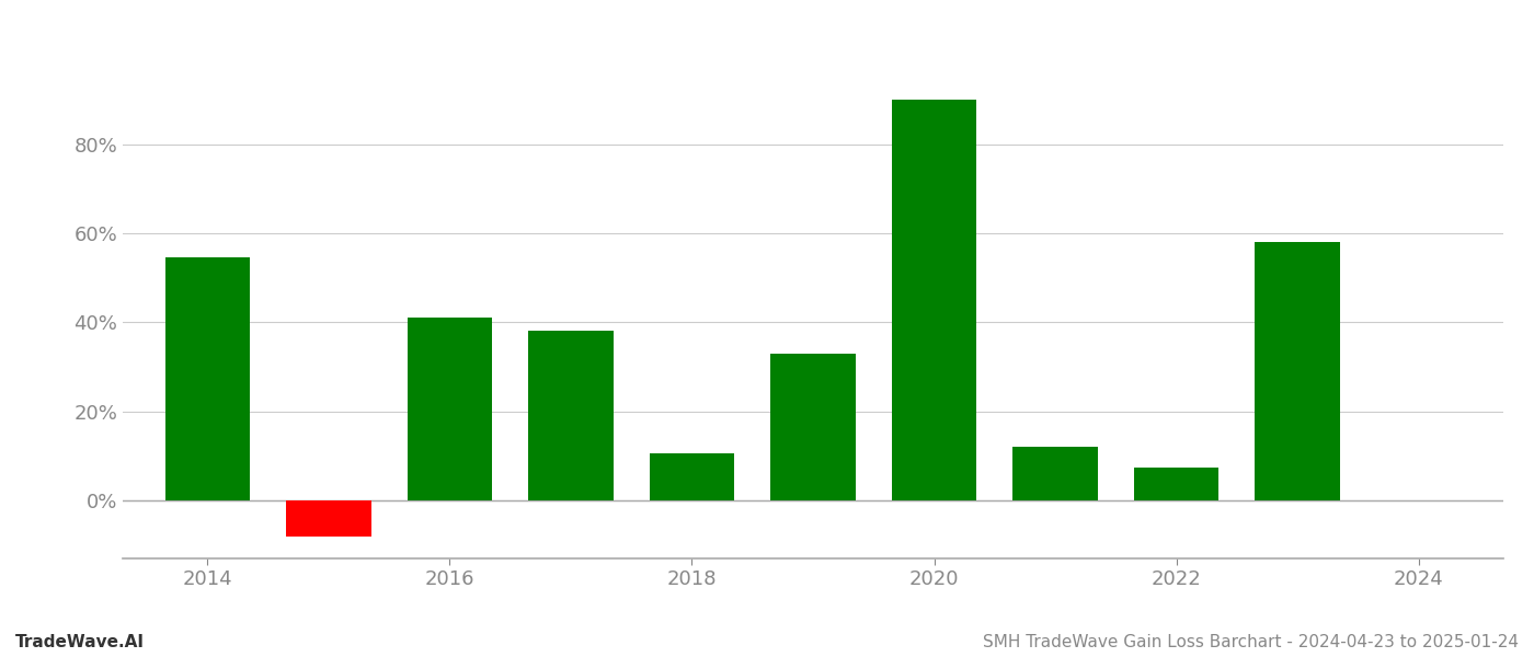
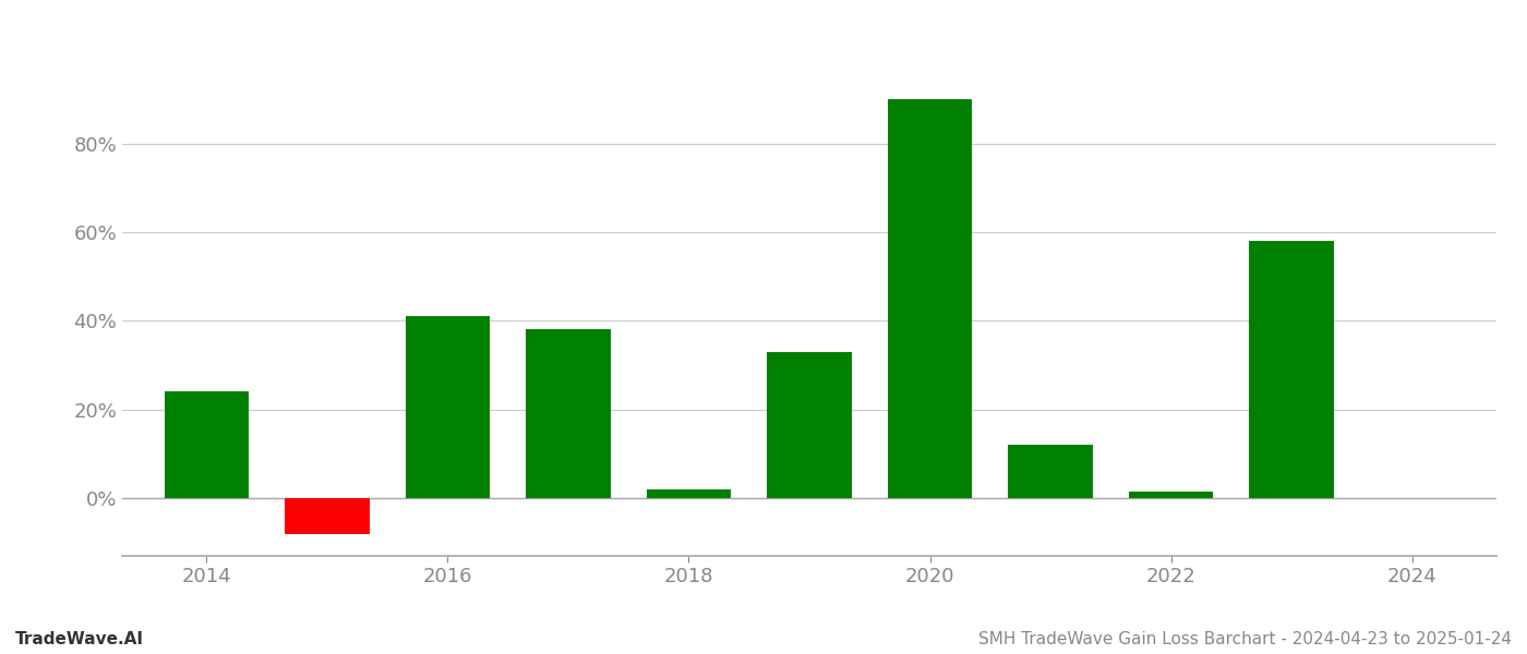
2014: 54.5% -> 24.0%
2018: 10.5% -> 2.0%
2022: 7.5% -> 1.5%
